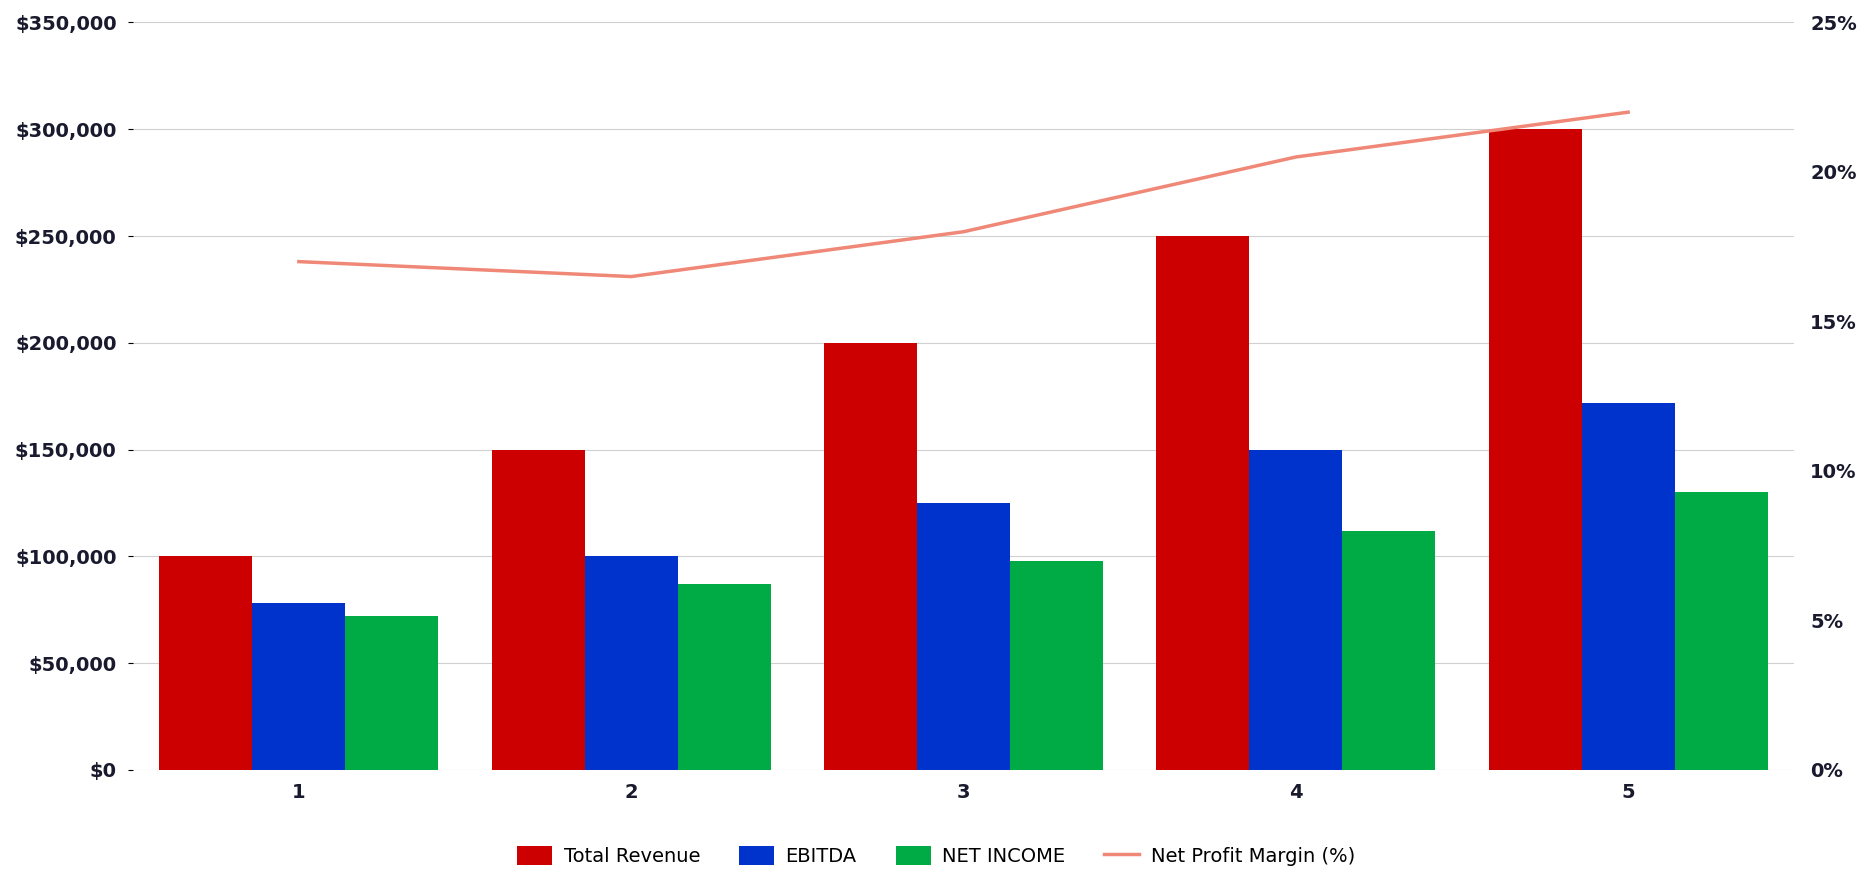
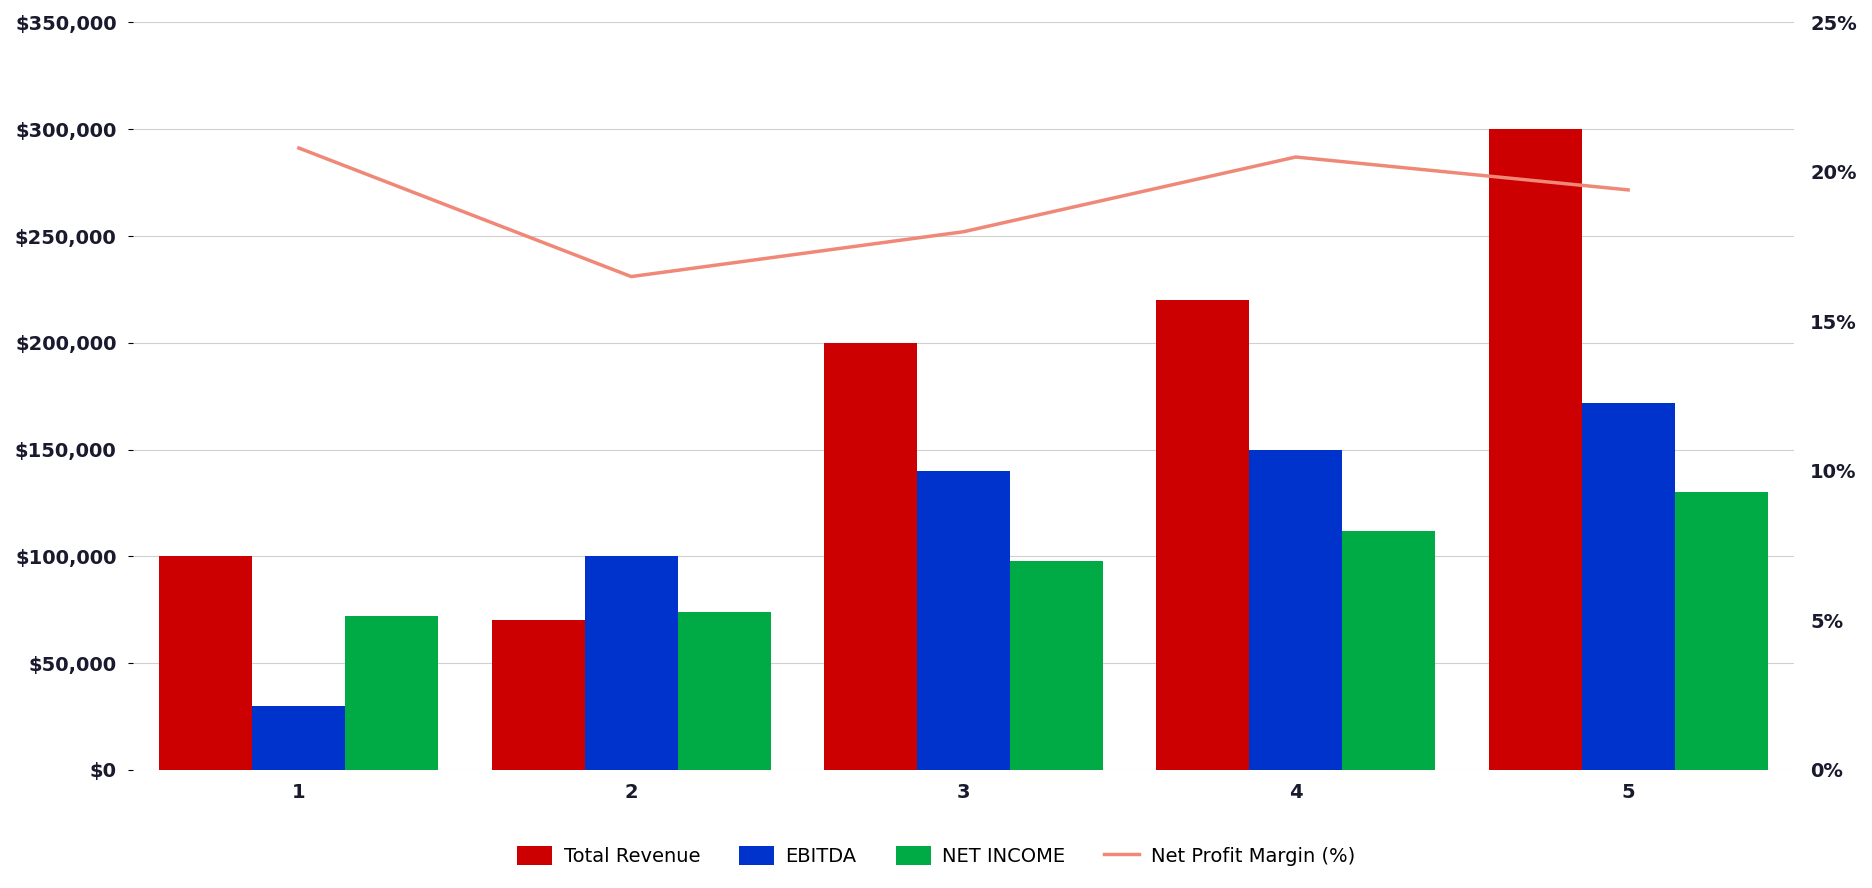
EBITDA/1: $78,000 -> $30,000
Net Profit Margin (%)/1: 17.0% -> 20.8%
Total Revenue/2: $150,000 -> $70,000
NET INCOME/2: $87,000 -> $74,000
EBITDA/3: $125,000 -> $140,000
Total Revenue/4: $250,000 -> $220,000
Net Profit Margin (%)/5: 22.0% -> 19.4%
